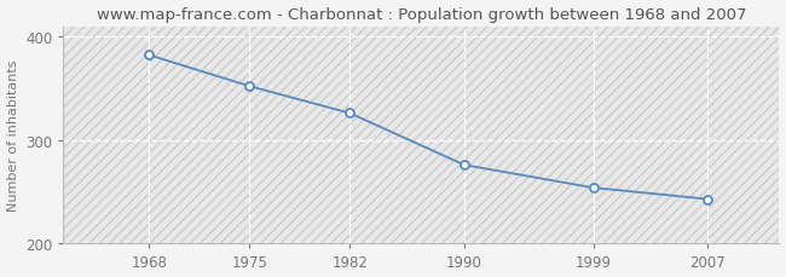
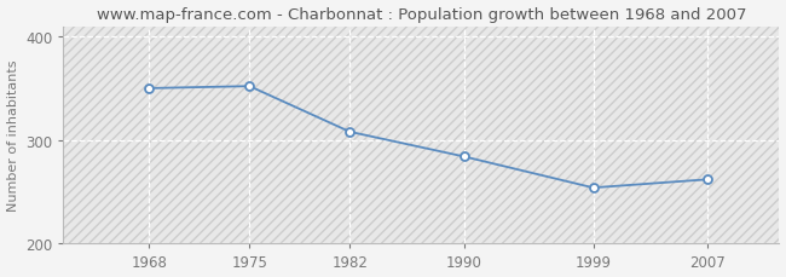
1968: 382 -> 350
1982: 326 -> 308
1990: 276 -> 284
2007: 243 -> 262
